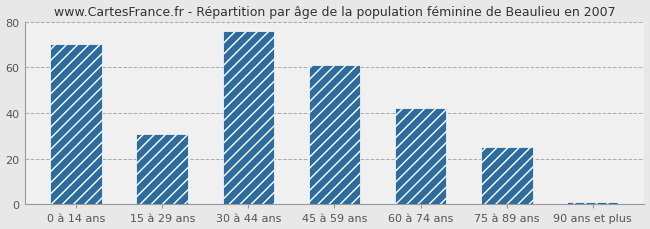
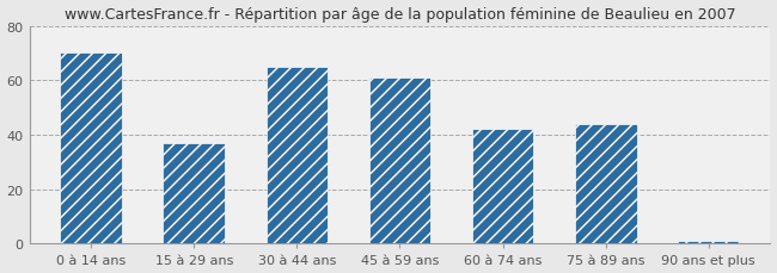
15 à 29 ans: 31 -> 37
30 à 44 ans: 76 -> 65
75 à 89 ans: 25 -> 44
